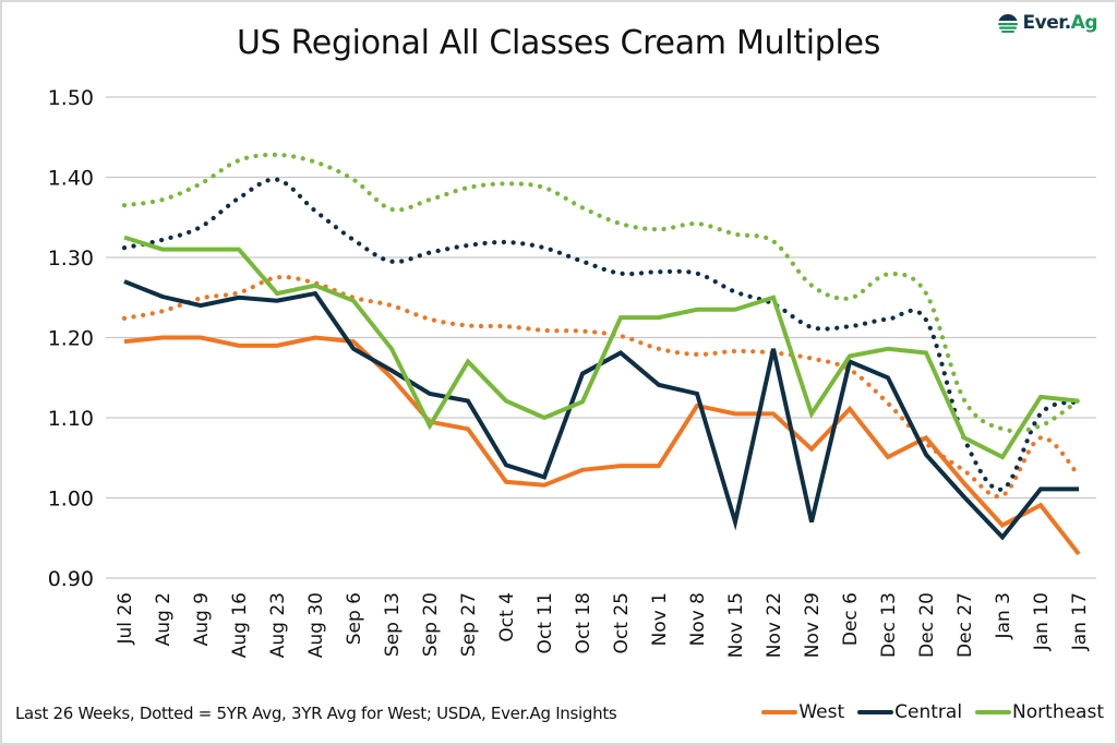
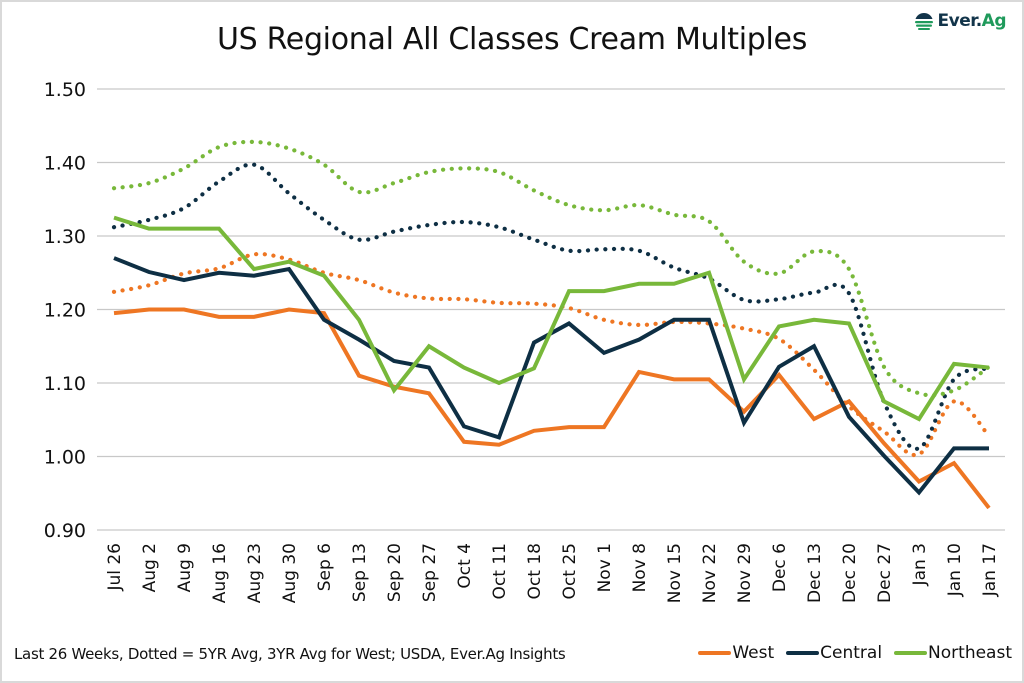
West/Sep 13: 1.15 -> 1.11
Northeast/Sep 27: 1.17 -> 1.15
Central/Nov 8: 1.13 -> 1.16
Central/Nov 15: 0.97 -> 1.19
Central/Nov 29: 0.97 -> 1.05
Central/Dec 6: 1.17 -> 1.12
